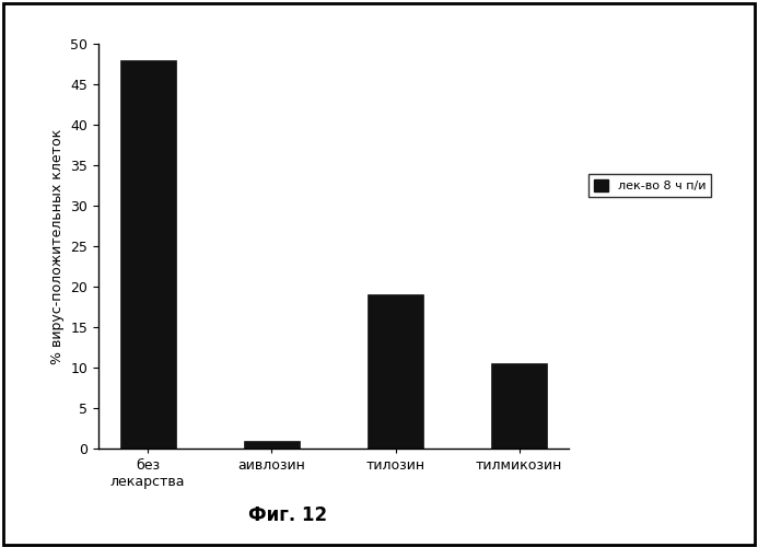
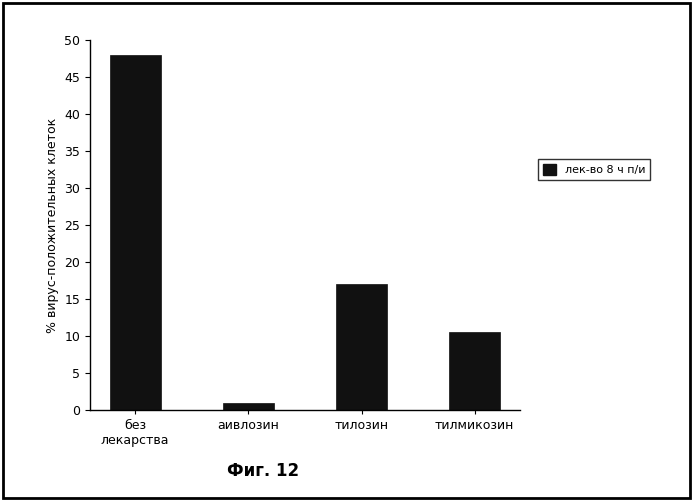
тилозин: 19.0 -> 17.0
